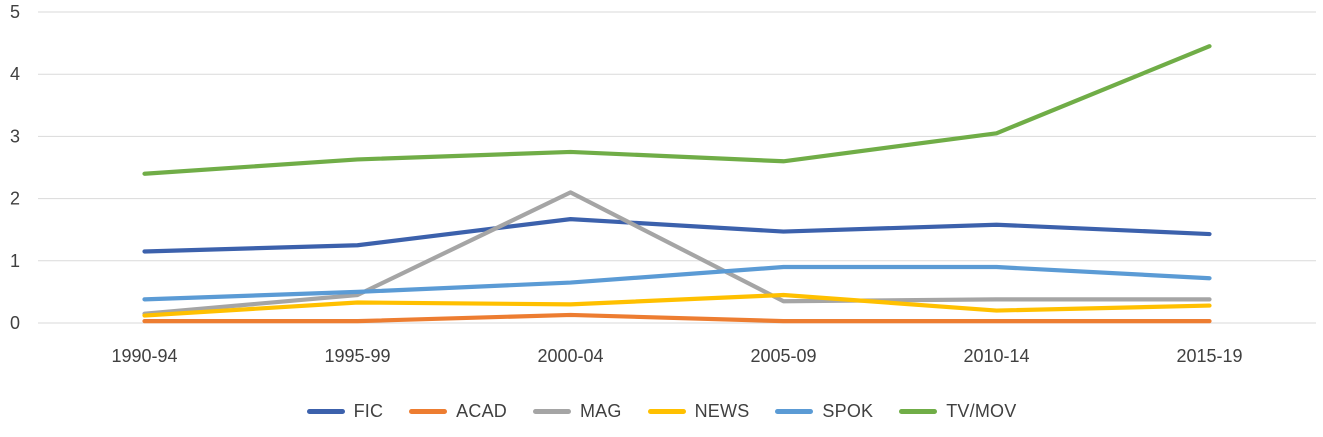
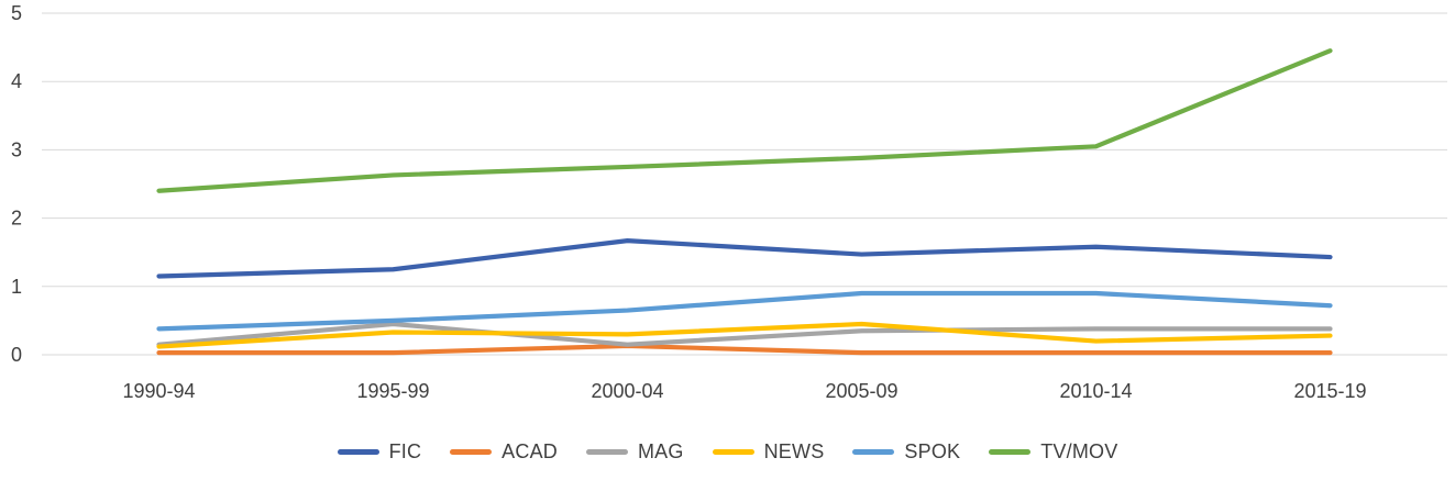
MAG/2000-04: 2.1 -> 0.1
TV/MOV/2005-09: 2.6 -> 2.9
